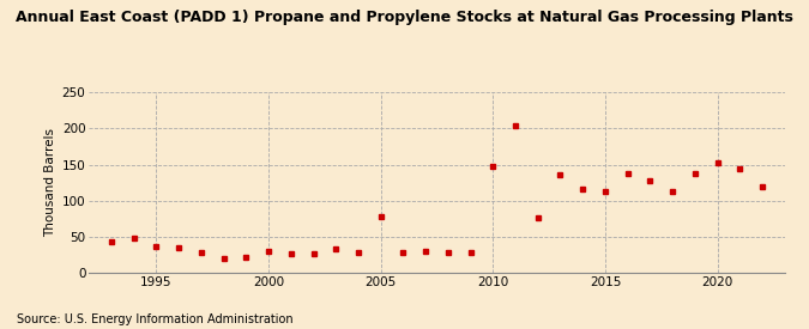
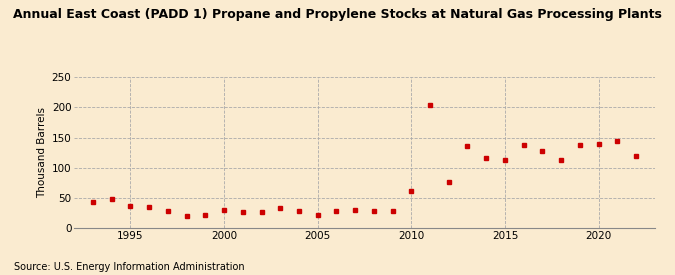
2005: 78 -> 22
2010: 148 -> 62
2020: 152 -> 139
